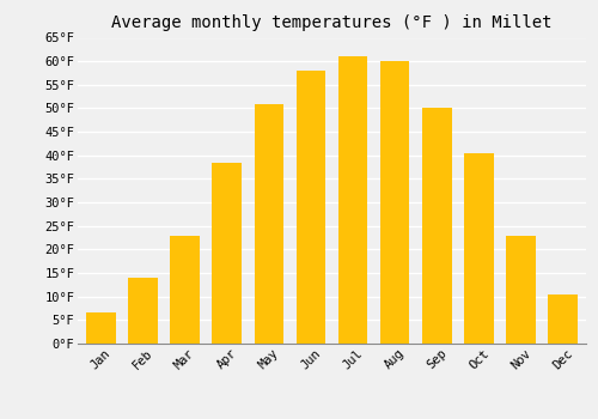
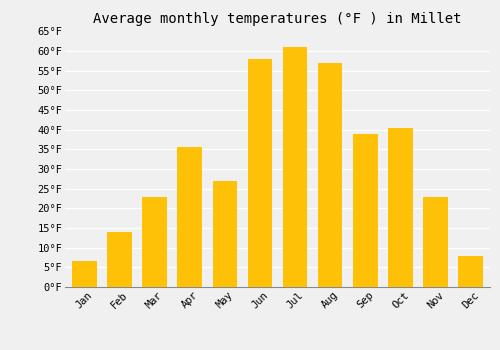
Apr: 38.5°F -> 35.5°F
May: 51.0°F -> 27.0°F
Aug: 60.0°F -> 57.0°F
Sep: 50.0°F -> 39.0°F
Dec: 10.5°F -> 8.0°F
